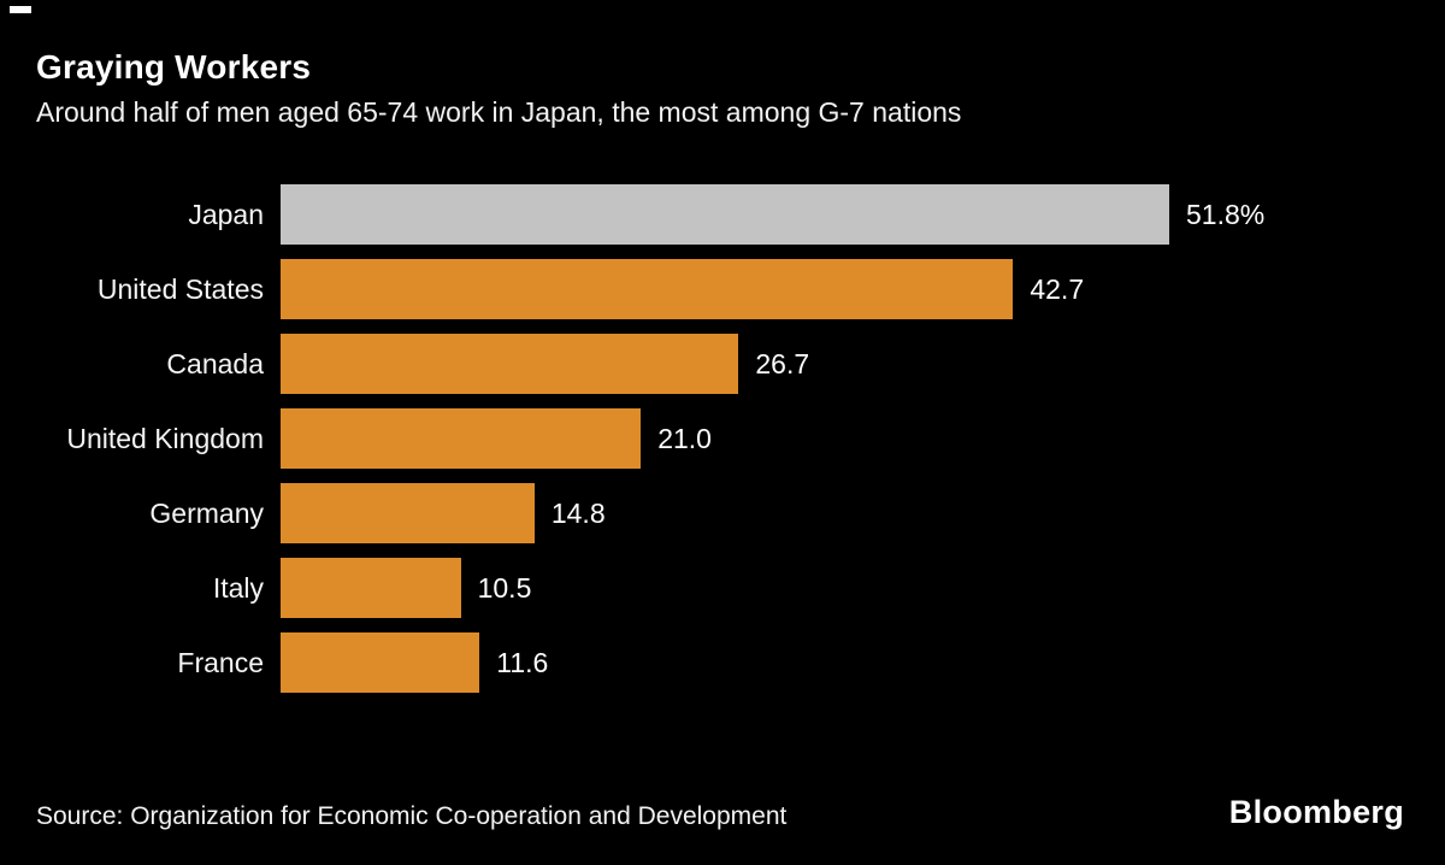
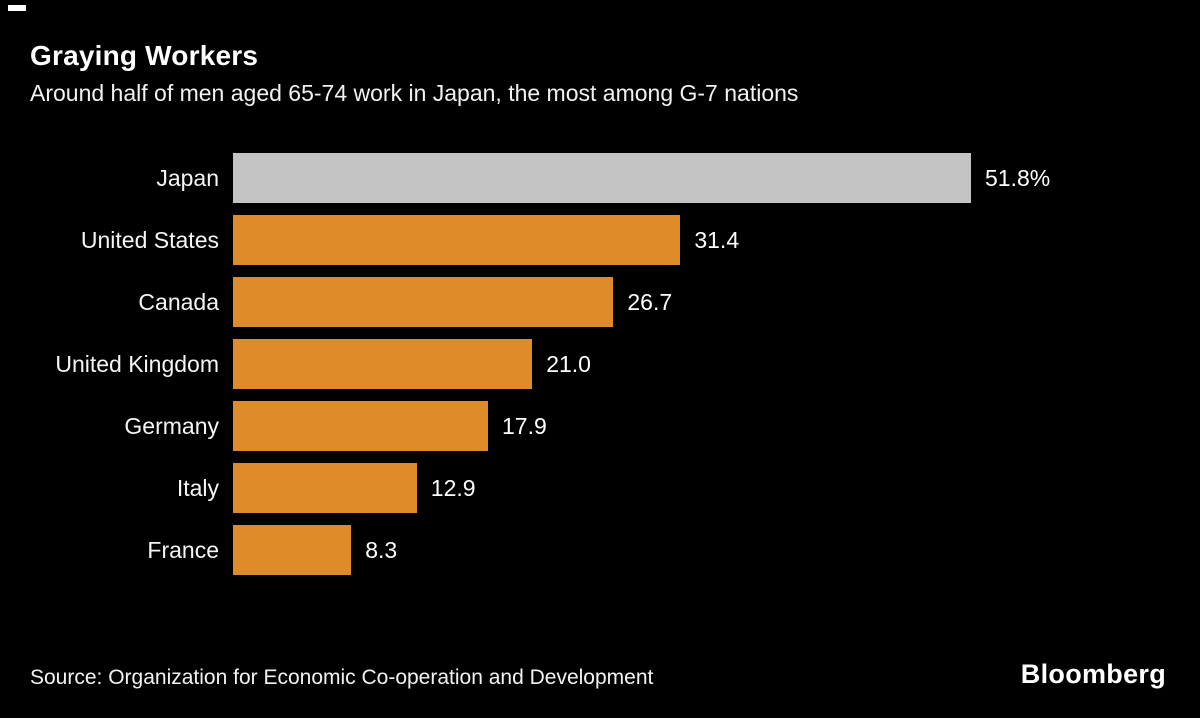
United States: 42.7 -> 31.4
Germany: 14.8 -> 17.9
Italy: 10.5 -> 12.9
France: 11.6 -> 8.3
